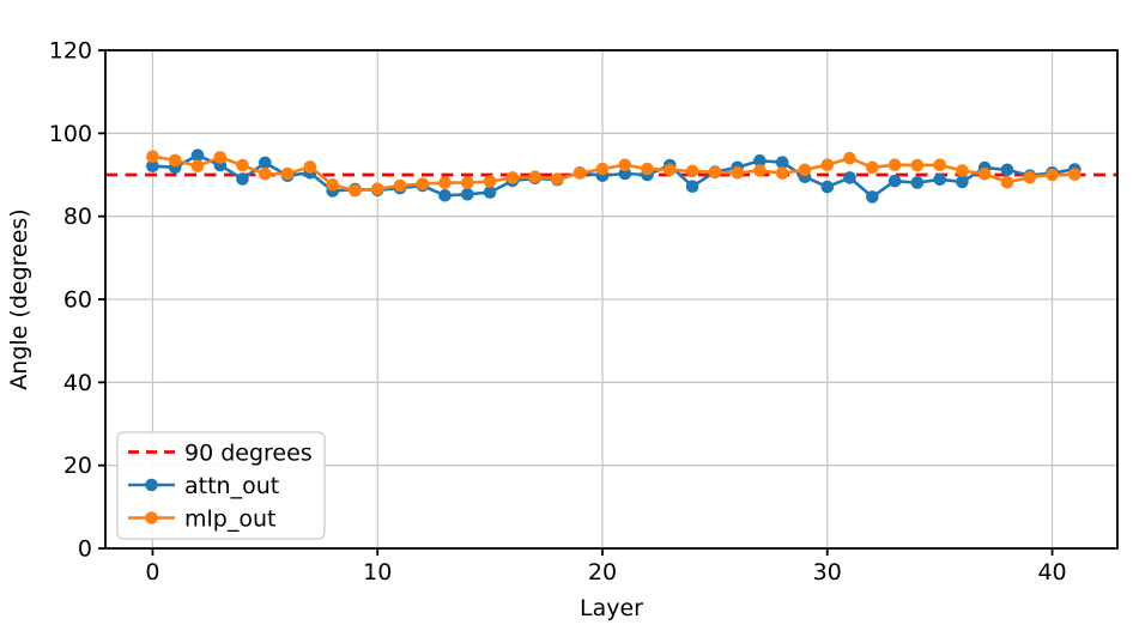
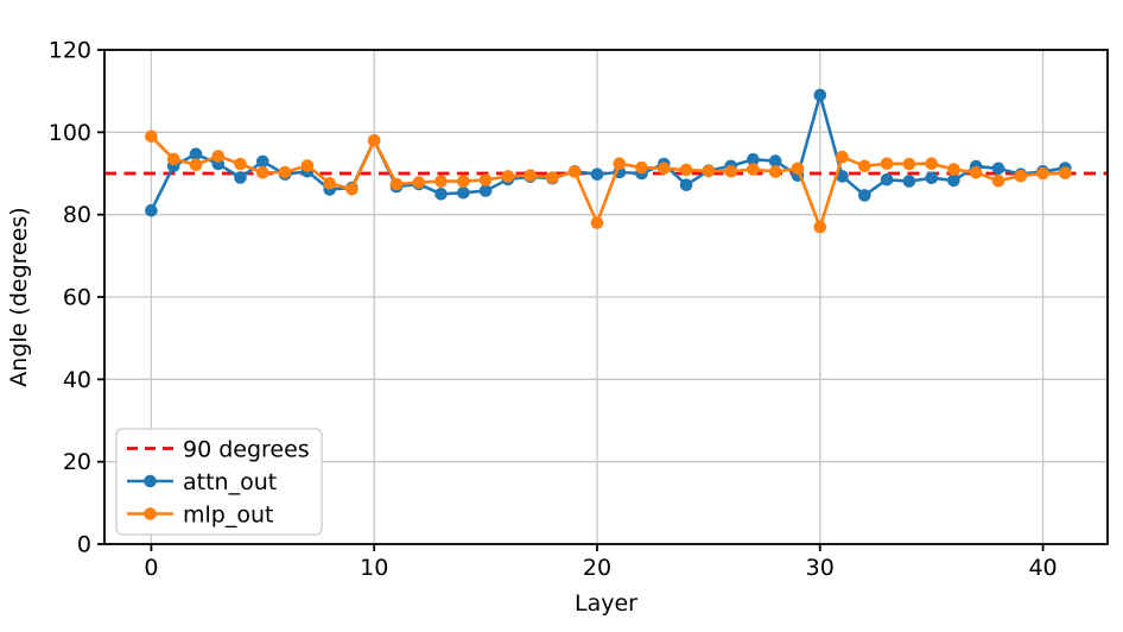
attn_out/0: 92 -> 81
mlp_out/0: 94 -> 99
attn_out/10: 86 -> 98
mlp_out/10: 87 -> 98
mlp_out/20: 91 -> 78
attn_out/30: 87 -> 109
mlp_out/30: 92 -> 77
